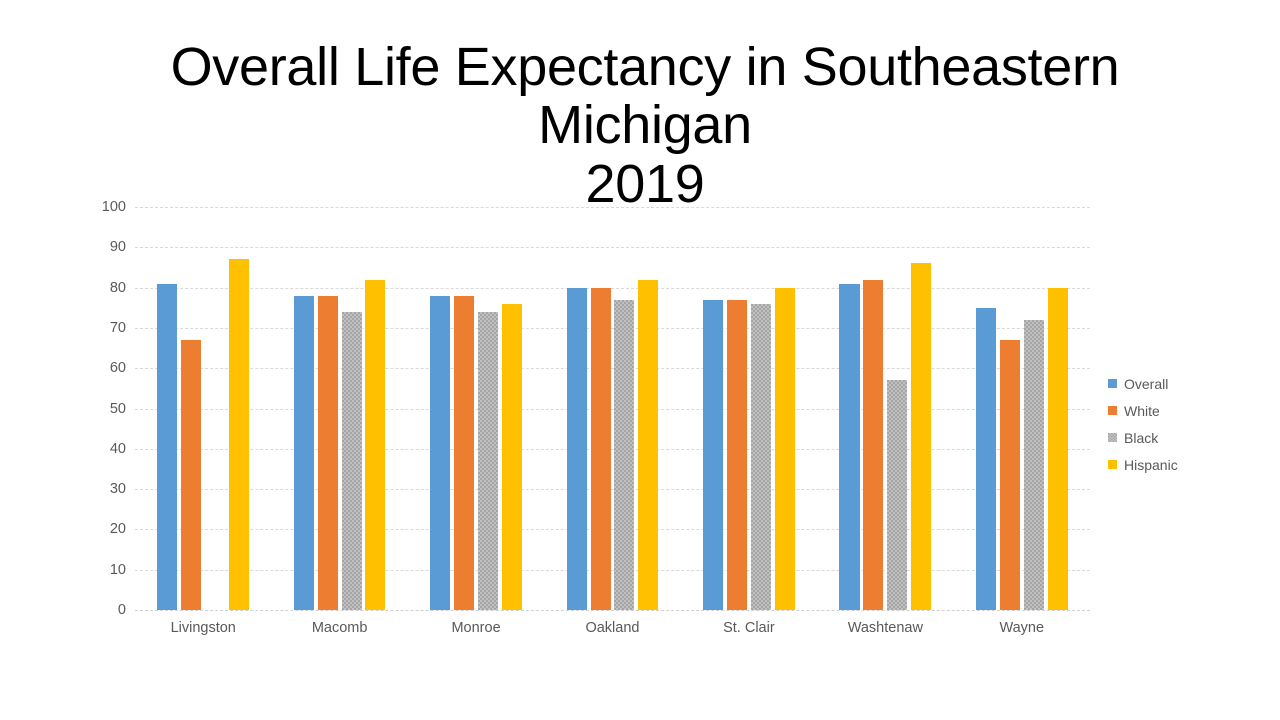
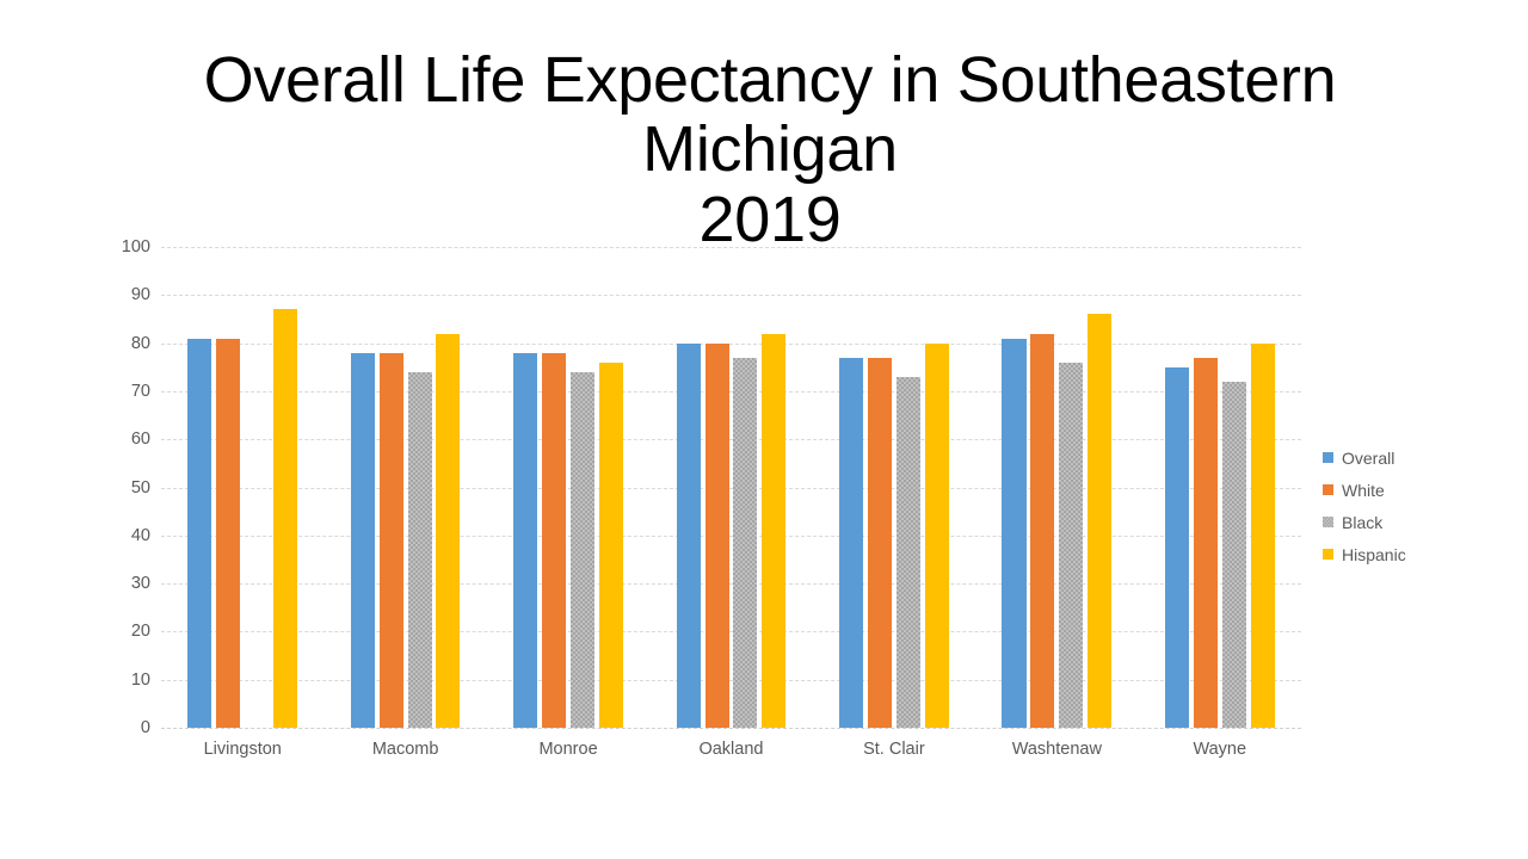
White/Livingston: 67 -> 81
Black/St. Clair: 76 -> 73
Black/Washtenaw: 57 -> 76
White/Wayne: 67 -> 77
